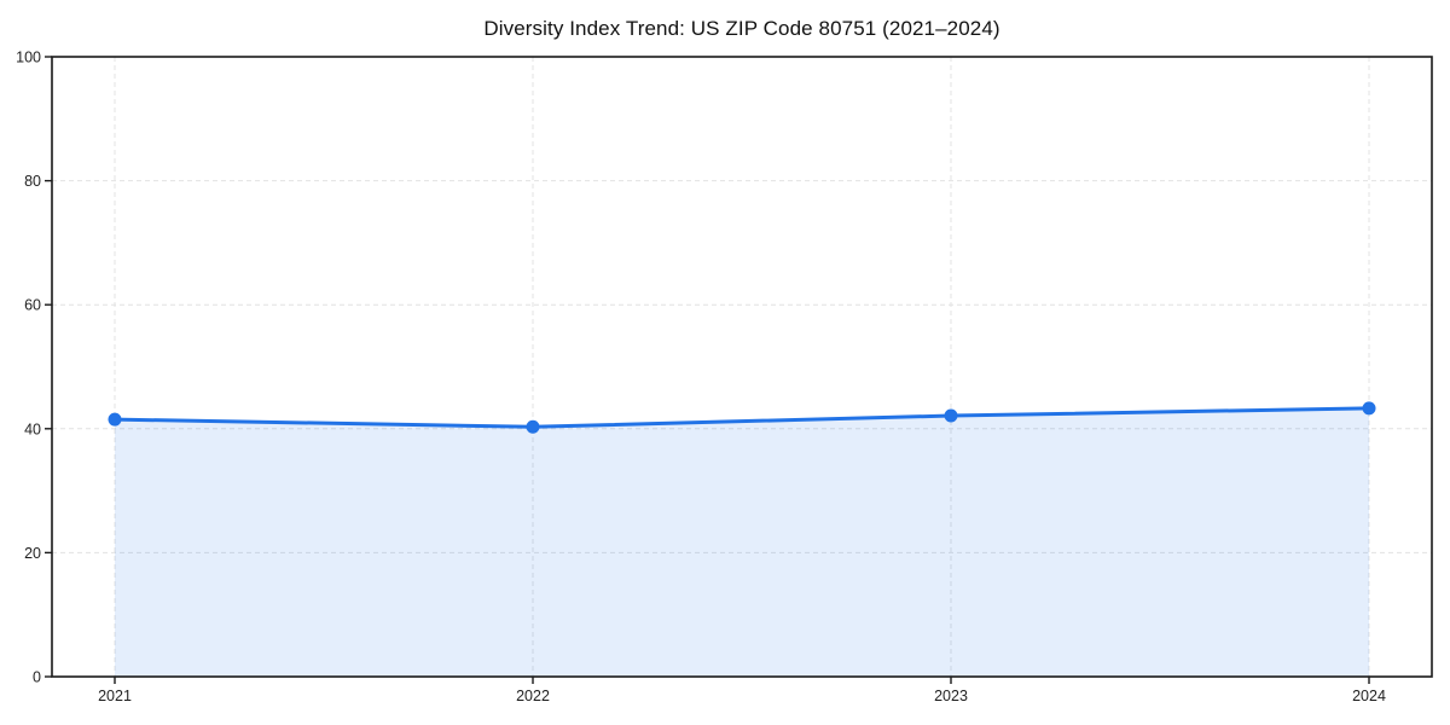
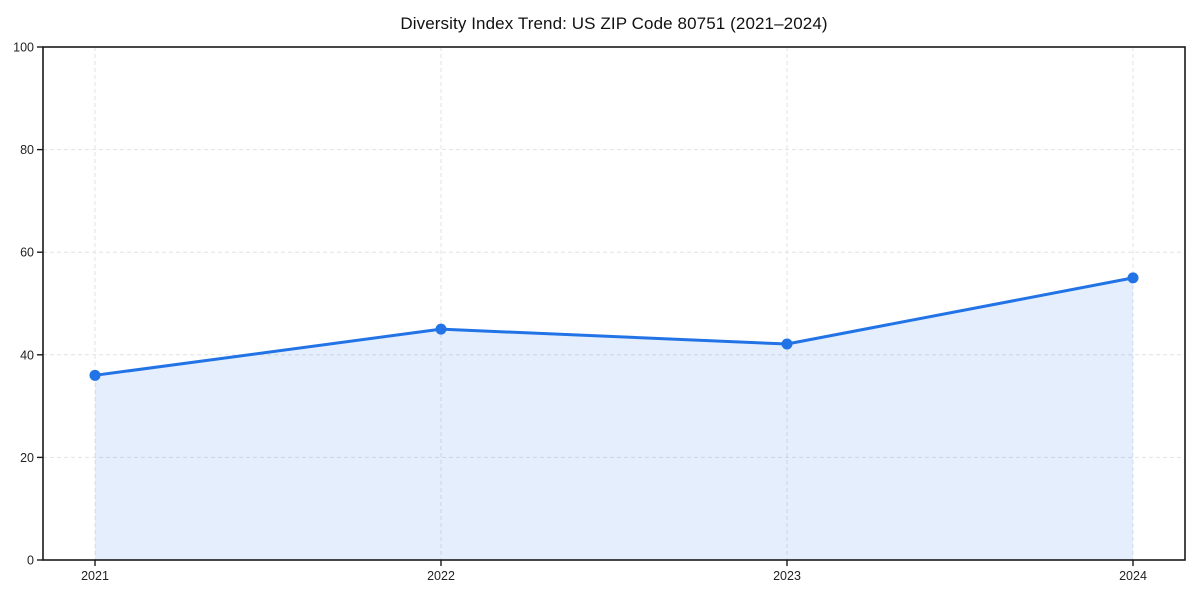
2021: 42 -> 36
2022: 40 -> 45
2024: 43 -> 55
